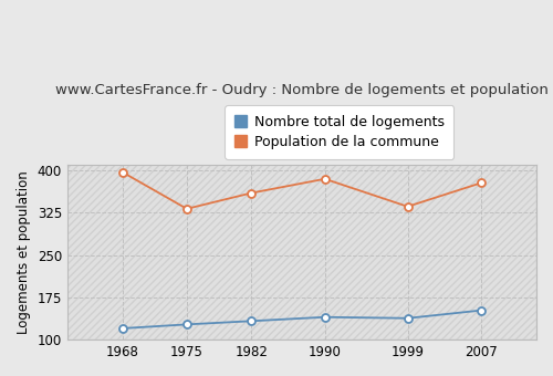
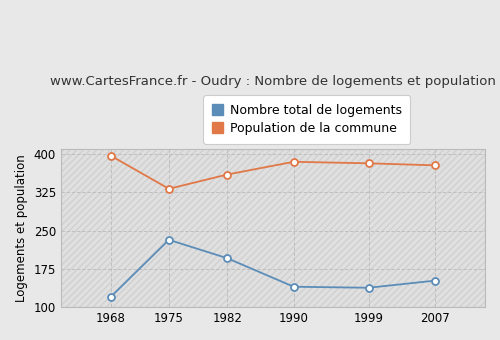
Nombre total de logements/1975: 127 -> 232
Nombre total de logements/1982: 133 -> 196
Population de la commune/1999: 336 -> 382
